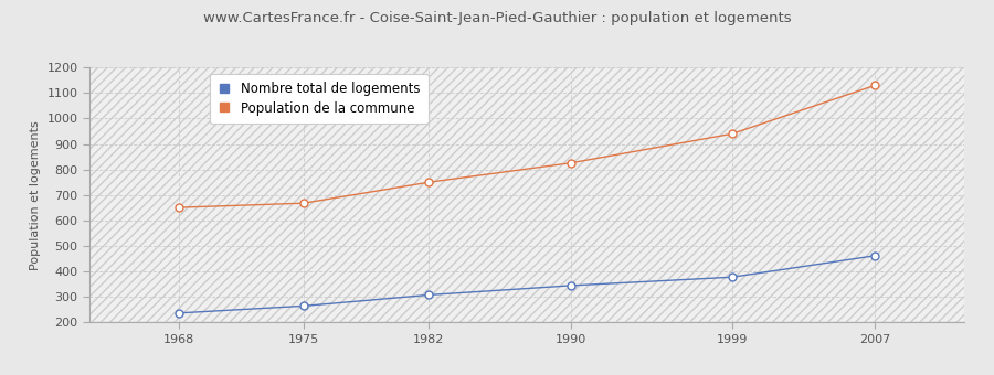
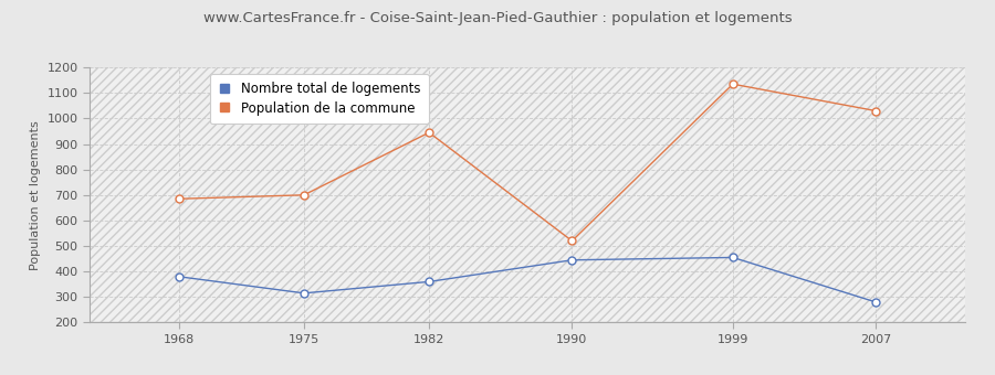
Nombre total de logements/1968: 237 -> 380
Population de la commune/1968: 651 -> 685
Nombre total de logements/1975: 265 -> 315
Population de la commune/1975: 668 -> 700
Nombre total de logements/1982: 308 -> 360
Population de la commune/1982: 750 -> 945
Nombre total de logements/1990: 345 -> 445
Population de la commune/1990: 826 -> 520
Nombre total de logements/1999: 378 -> 455
Population de la commune/1999: 940 -> 1135
Nombre total de logements/2007: 462 -> 280
Population de la commune/2007: 1130 -> 1030
